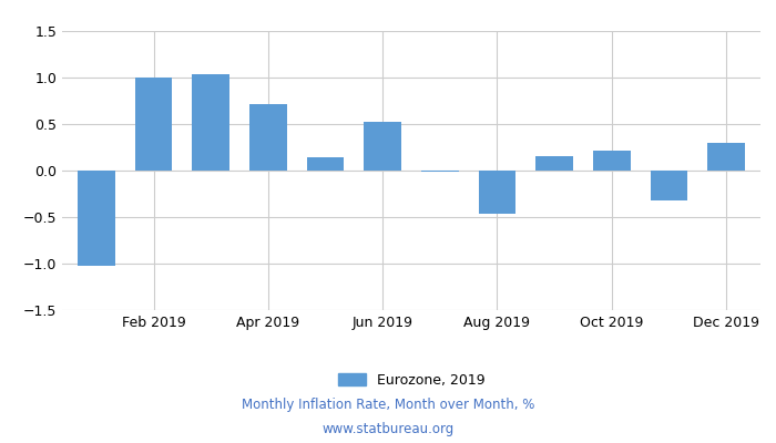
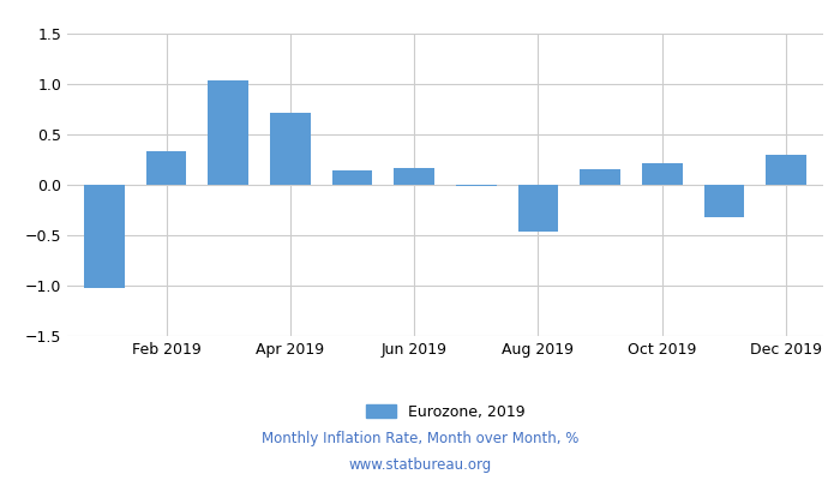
Feb 2019: 1.00 -> 0.33
Jun 2019: 0.52 -> 0.17
